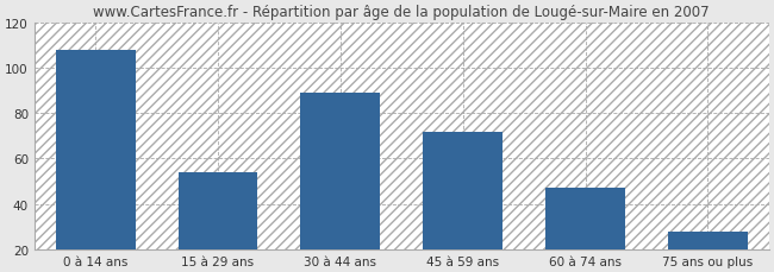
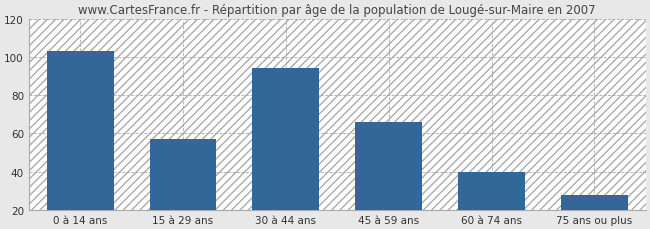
0 à 14 ans: 108 -> 103
15 à 29 ans: 54 -> 57
30 à 44 ans: 89 -> 94
45 à 59 ans: 72 -> 66
60 à 74 ans: 47 -> 40
